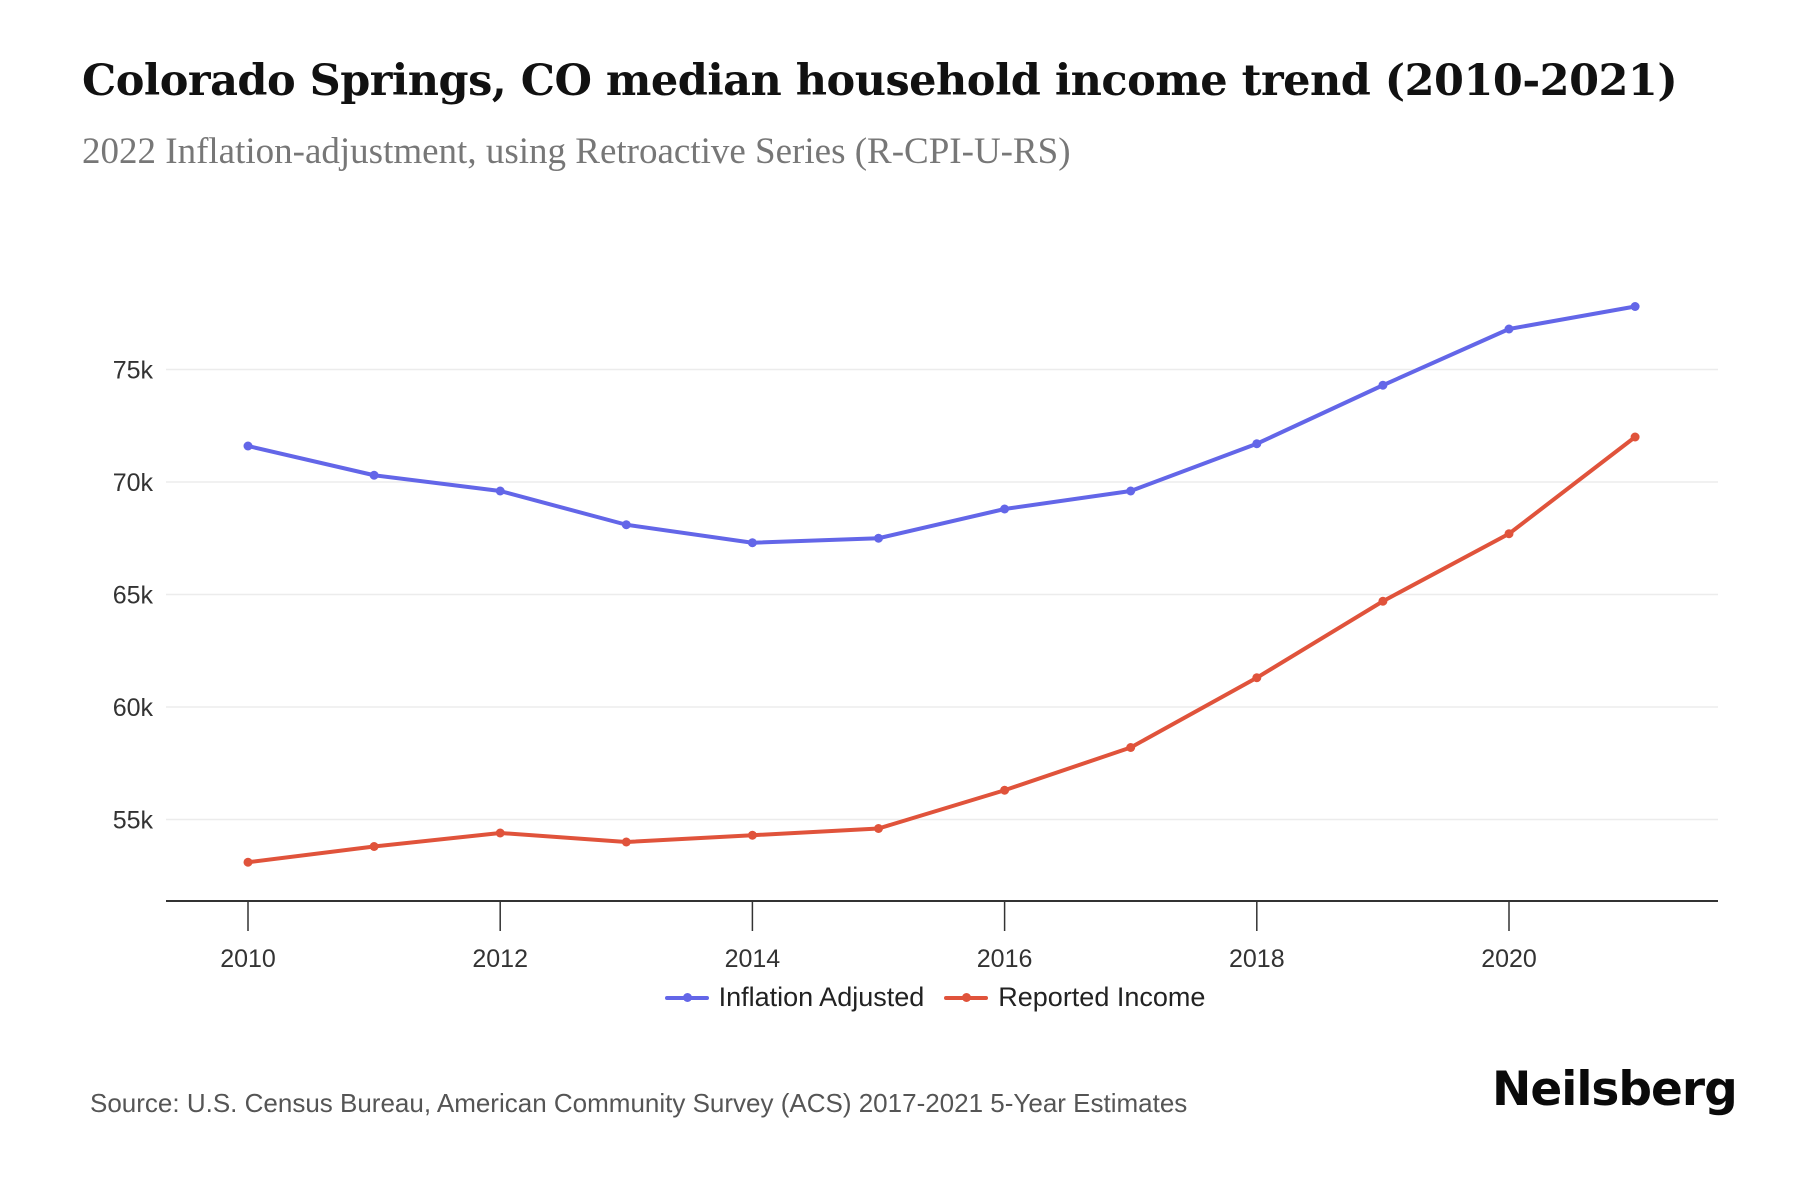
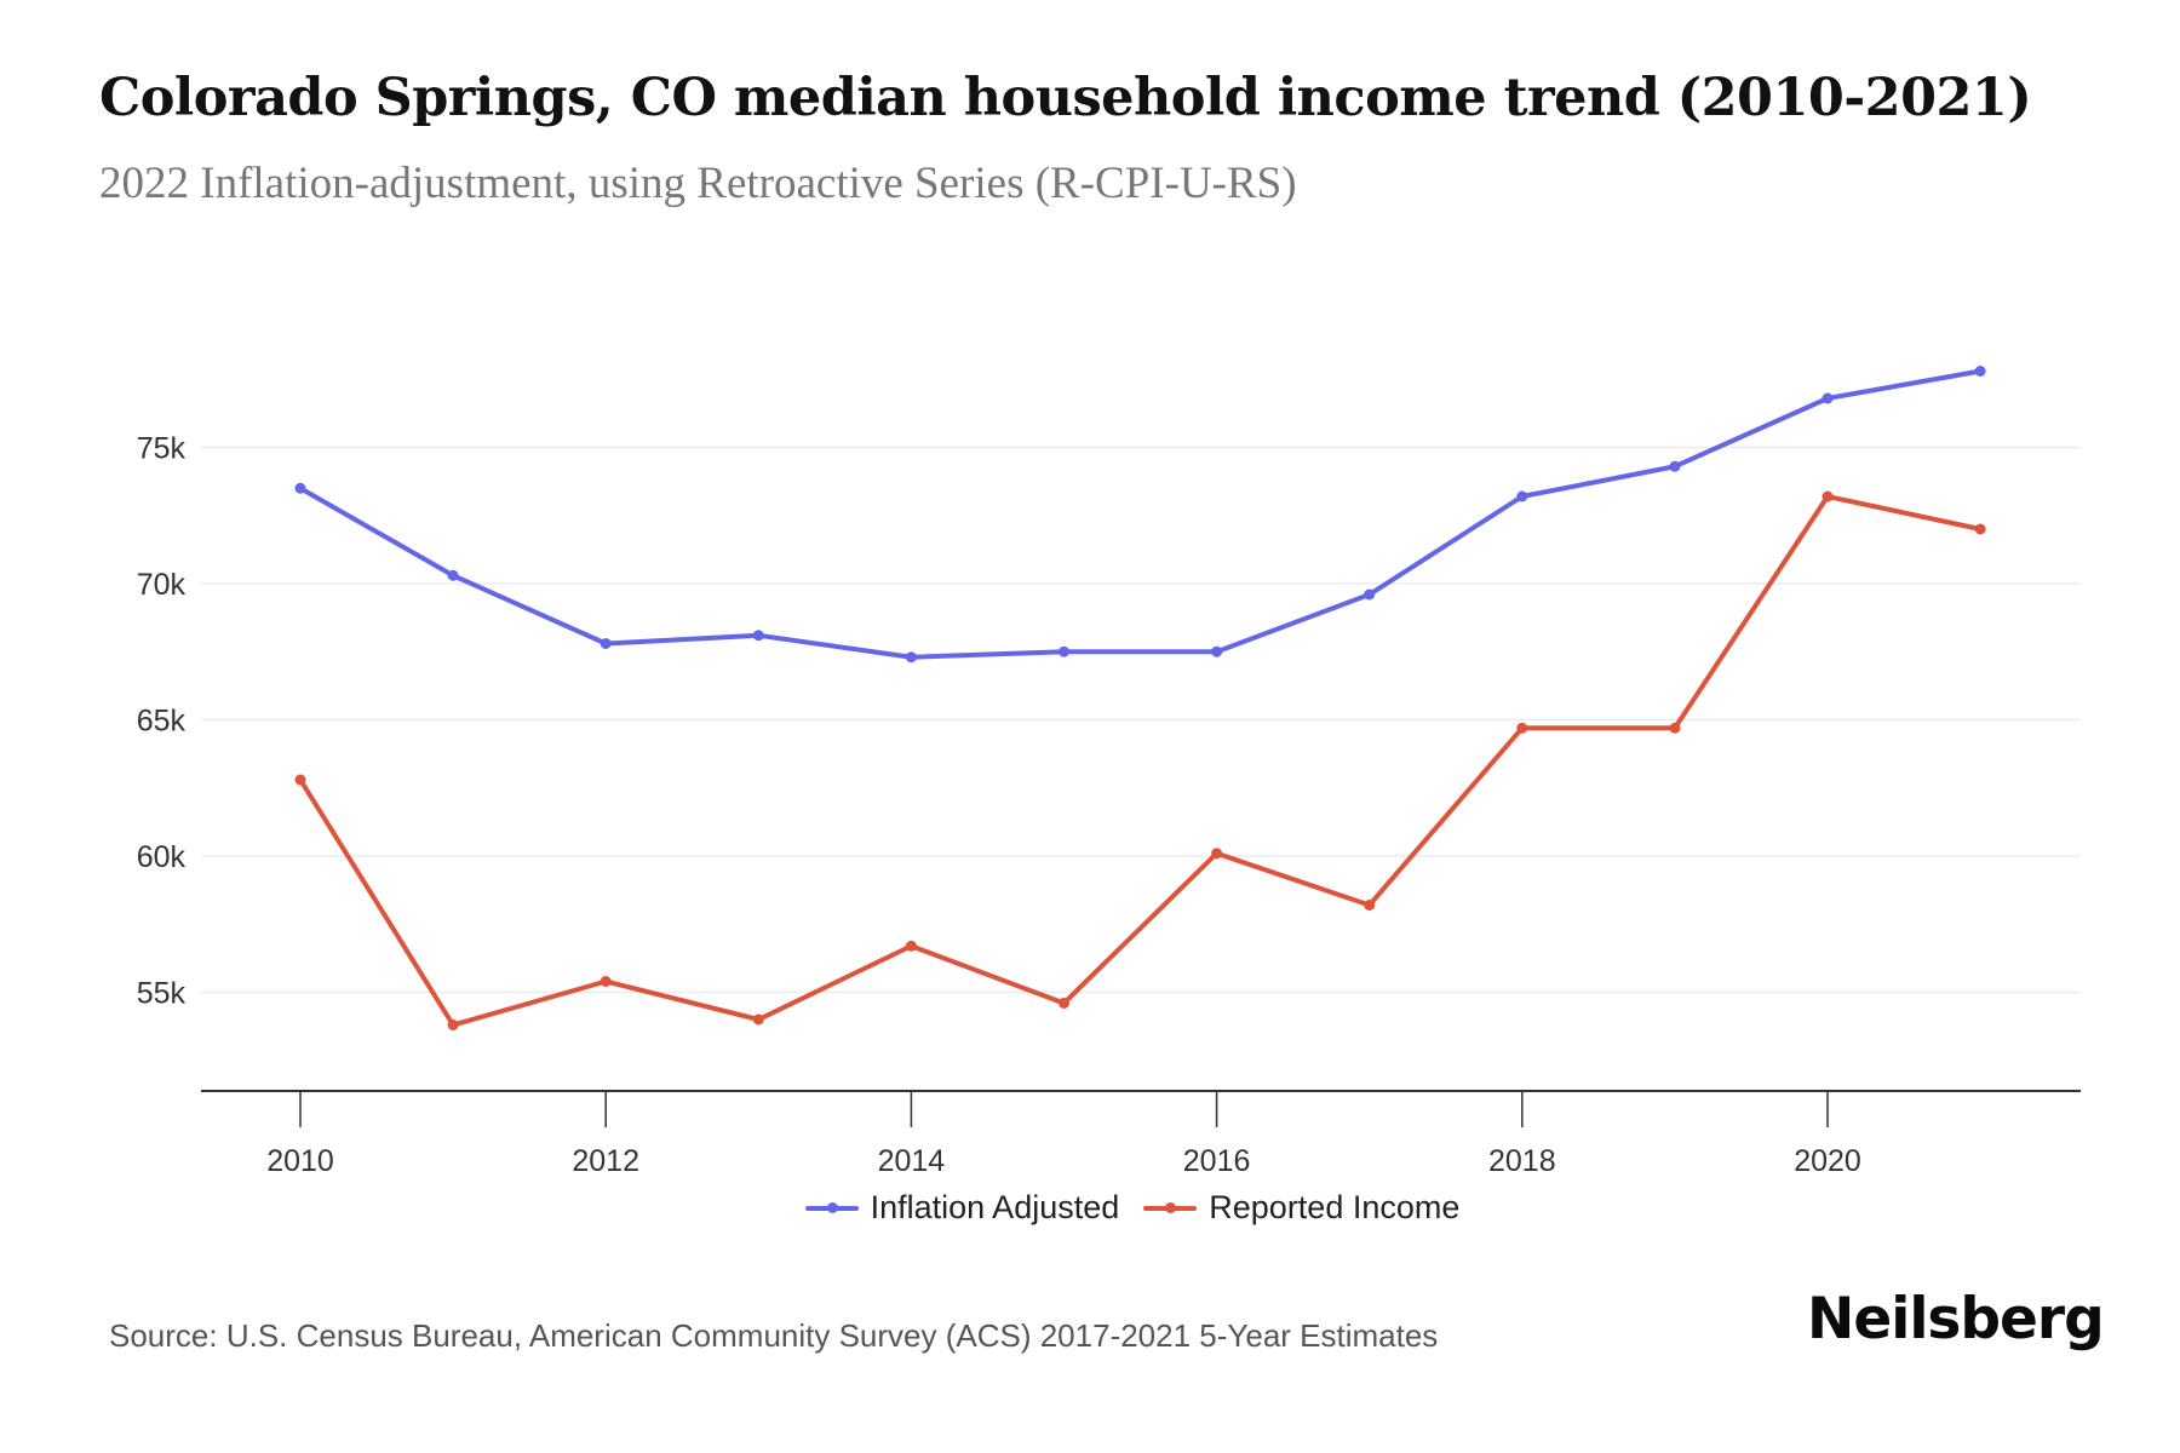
Inflation Adjusted/2010: 71.6k -> 73.5k
Reported Income/2010: 53.1k -> 62.8k
Inflation Adjusted/2012: 69.6k -> 67.8k
Reported Income/2012: 54.4k -> 55.4k
Reported Income/2014: 54.3k -> 56.7k
Inflation Adjusted/2016: 68.8k -> 67.5k
Reported Income/2016: 56.3k -> 60.1k
Inflation Adjusted/2018: 71.7k -> 73.2k
Reported Income/2018: 61.3k -> 64.7k
Reported Income/2020: 67.7k -> 73.2k
